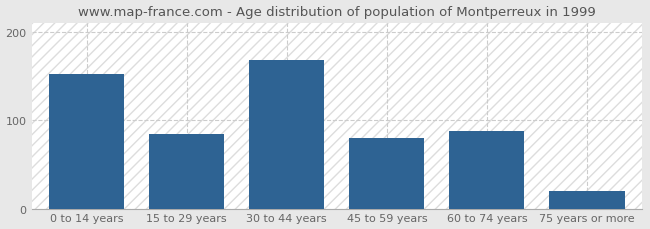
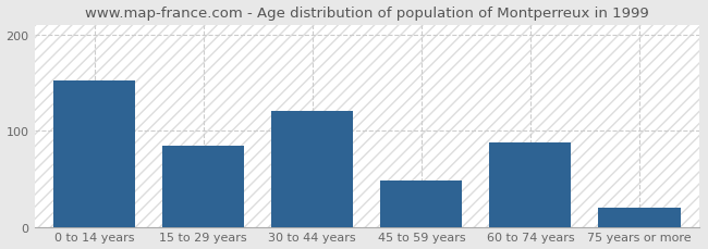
30 to 44 years: 168 -> 120
45 to 59 years: 80 -> 48
